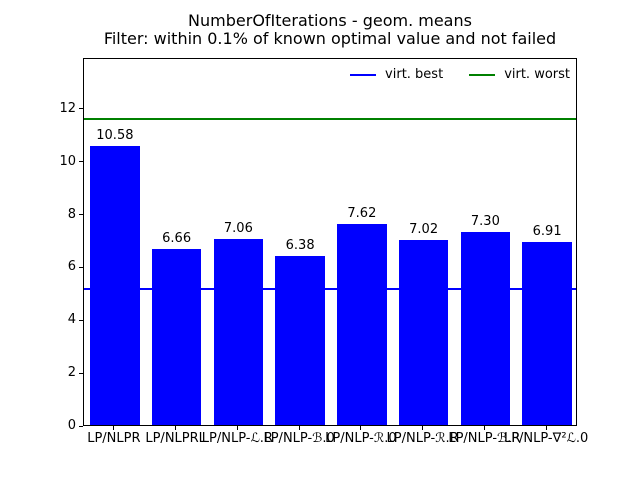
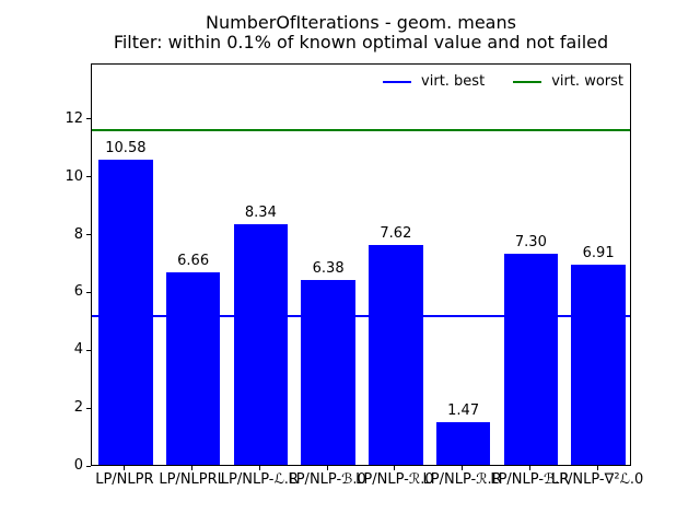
LP/NLP-ℒ.R: 7.06 -> 8.34
LP/NLP-ℛ.R: 7.02 -> 1.47
